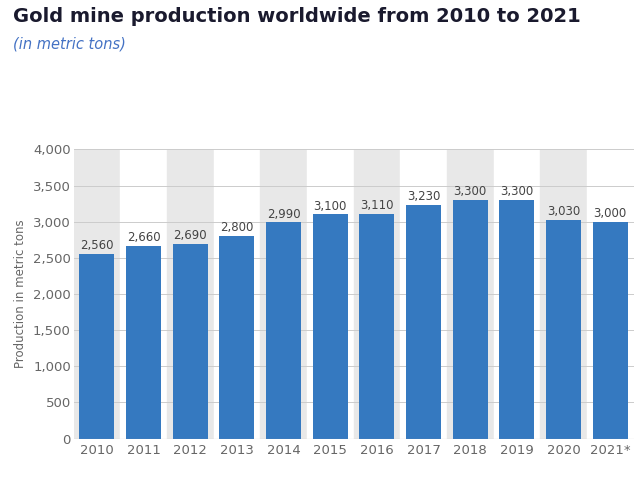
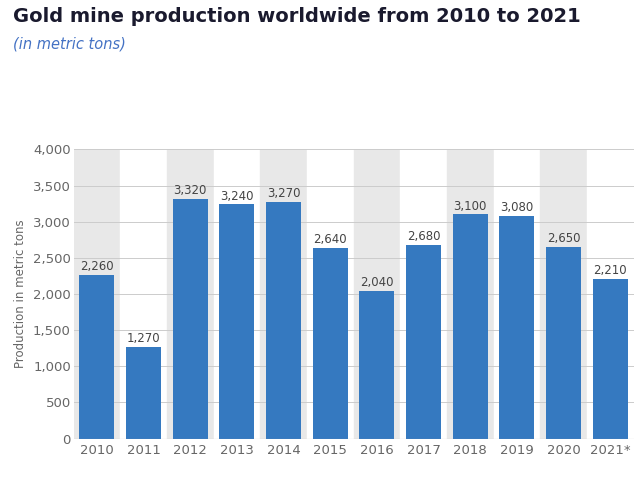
2010: 2,560 -> 2,260
2011: 2,660 -> 1,270
2012: 2,690 -> 3,320
2013: 2,800 -> 3,240
2014: 2,990 -> 3,270
2015: 3,100 -> 2,640
2016: 3,110 -> 2,040
2017: 3,230 -> 2,680
2018: 3,300 -> 3,100
2019: 3,300 -> 3,080
2020: 3,030 -> 2,650
2021*: 3,000 -> 2,210
